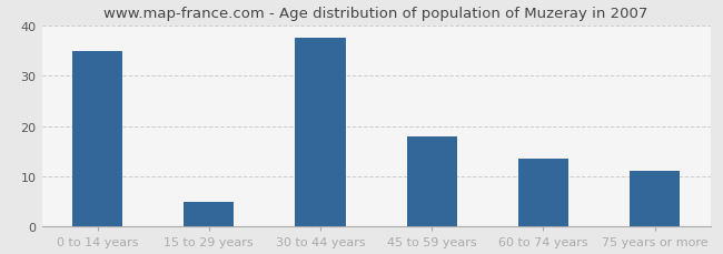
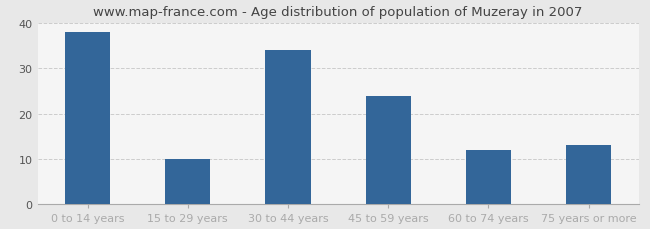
0 to 14 years: 35.0 -> 38.0
15 to 29 years: 5.0 -> 10.0
30 to 44 years: 37.5 -> 34.0
45 to 59 years: 18.0 -> 24.0
60 to 74 years: 13.5 -> 12.0
75 years or more: 11.0 -> 13.0
